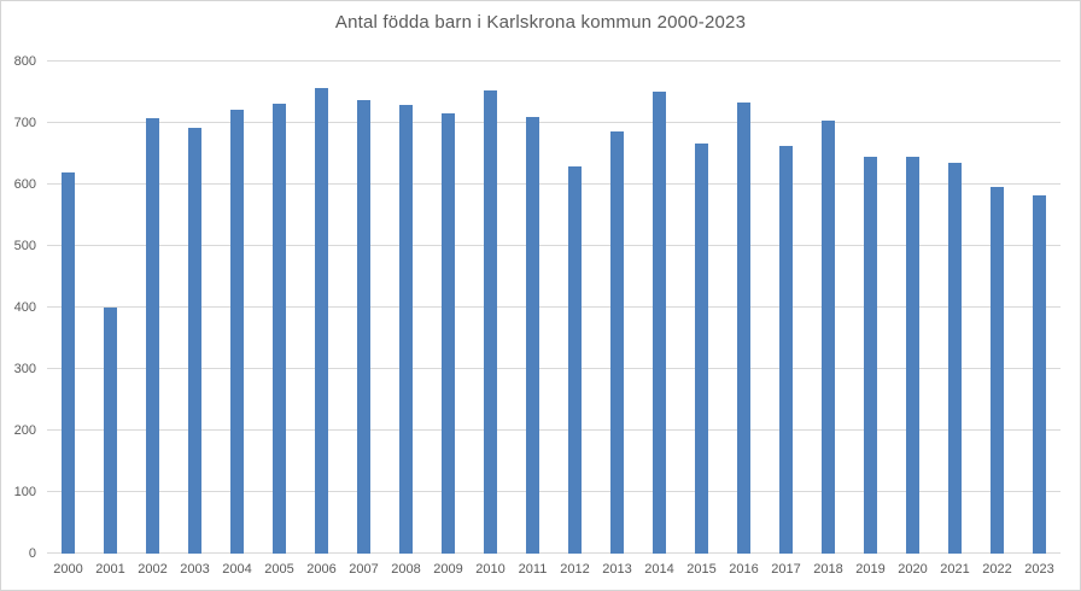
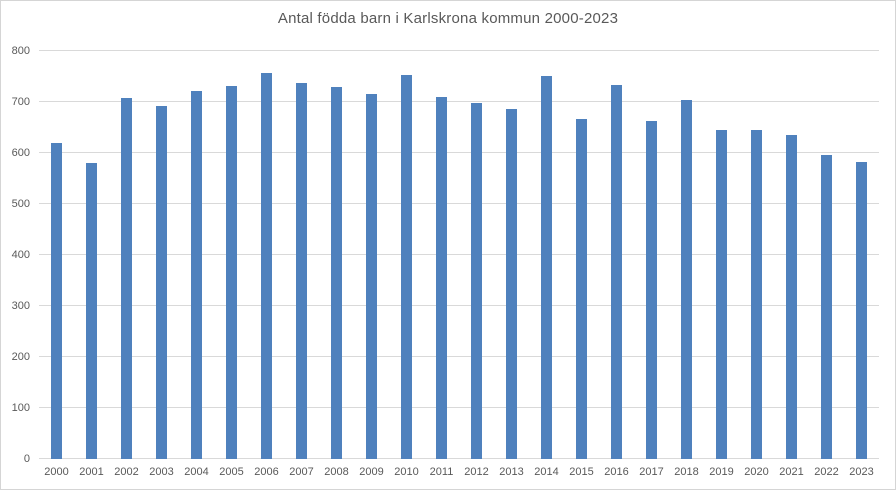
2001: 400 -> 580
2012: 630 -> 700
